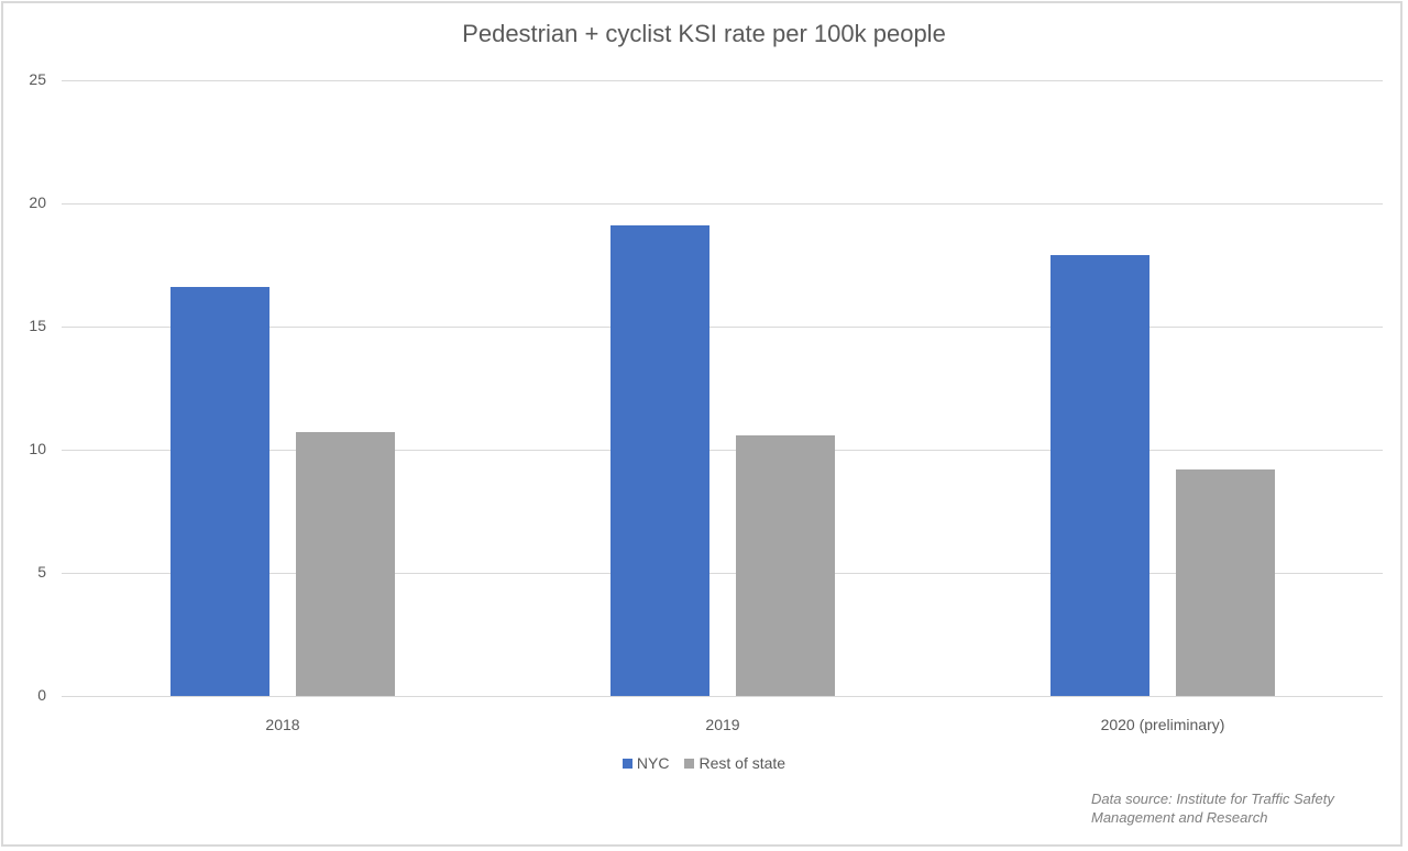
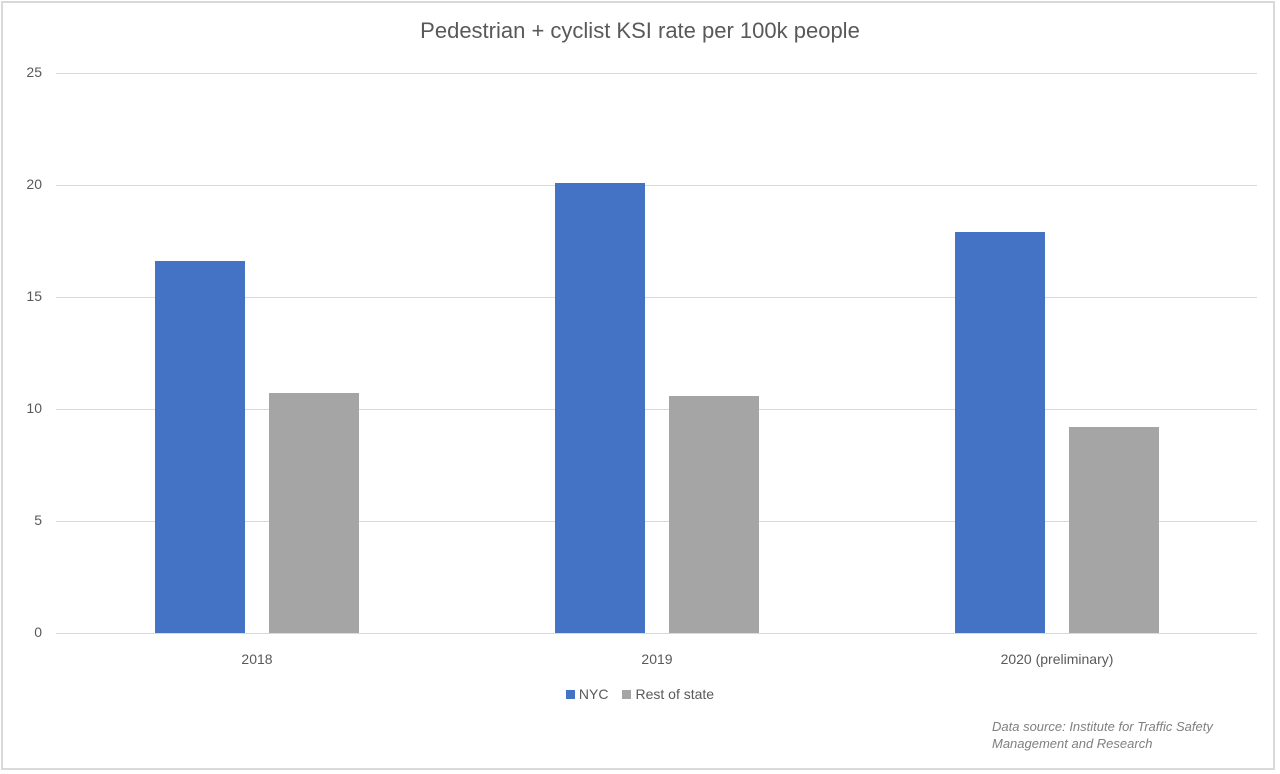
NYC/2019: 19.1 -> 20.1
